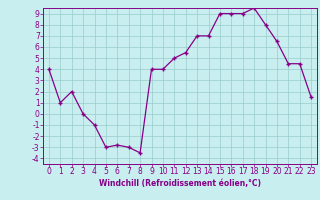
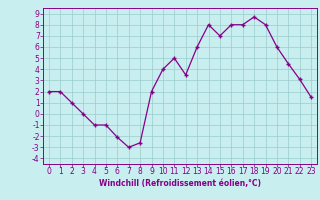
0: 4.0 -> 2.0
1: 1.0 -> 2.0
2: 2.0 -> 1.0
5: -3.0 -> -1.0
6: -2.8 -> -2.1
8: -3.5 -> -2.6
9: 4.0 -> 2.0
12: 5.5 -> 3.5
13: 7.0 -> 6.0
14: 7.0 -> 8.0
15: 9.0 -> 7.0
16: 9.0 -> 8.0
17: 9.0 -> 8.0
18: 9.5 -> 8.7
20: 6.5 -> 6.0
22: 4.5 -> 3.1
